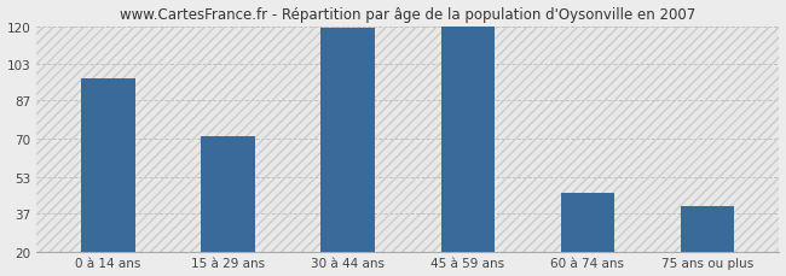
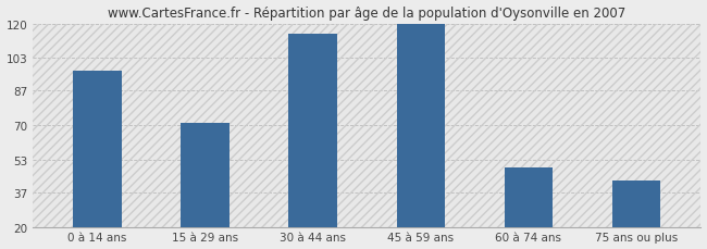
30 à 44 ans: 119 -> 115
60 à 74 ans: 46 -> 49
75 ans ou plus: 40 -> 43
